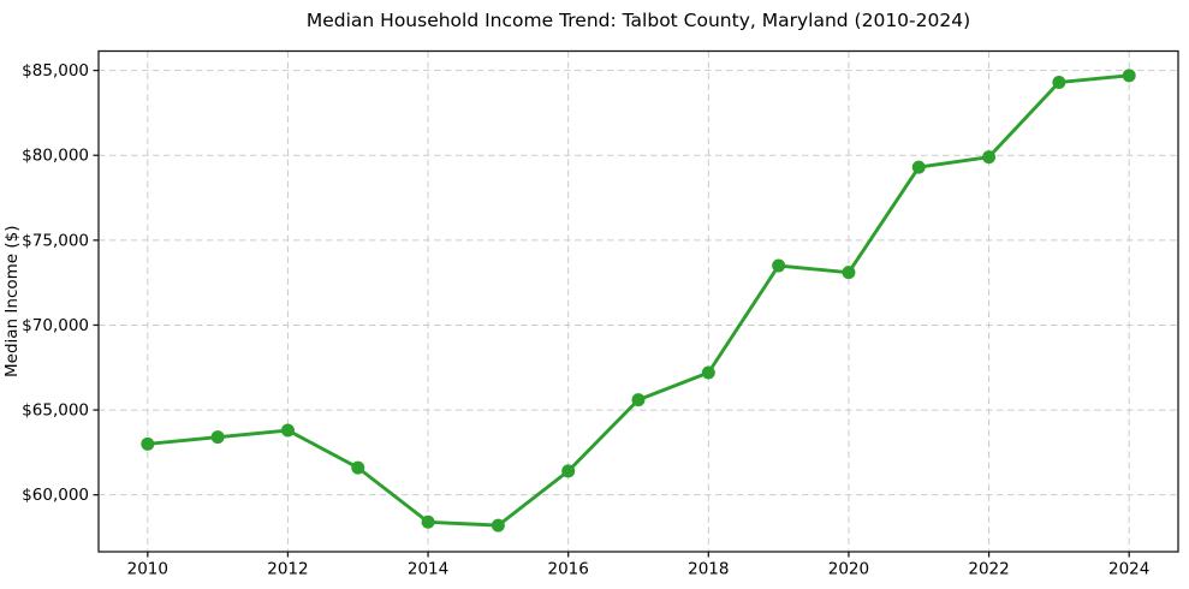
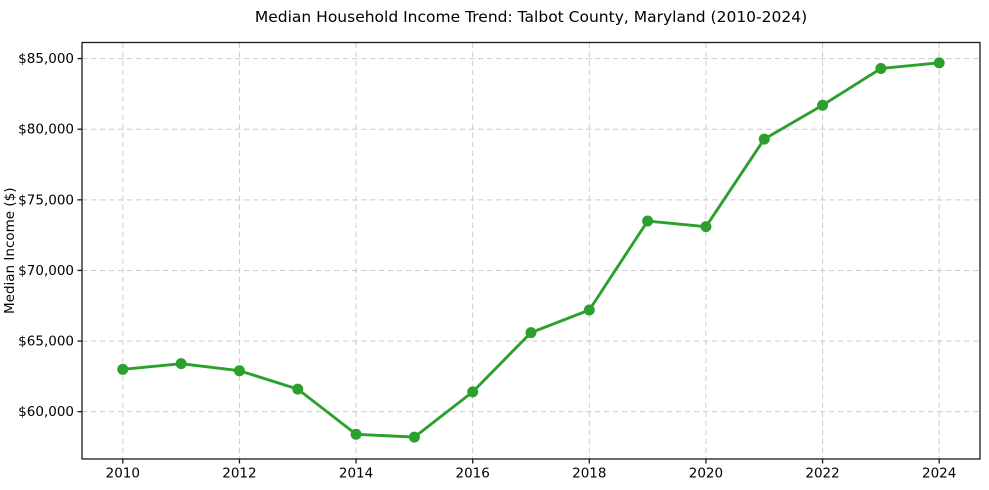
2012: $63800 -> $62900
2022: $79900 -> $81700
